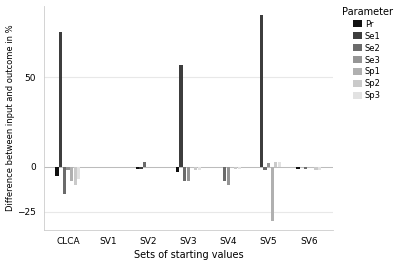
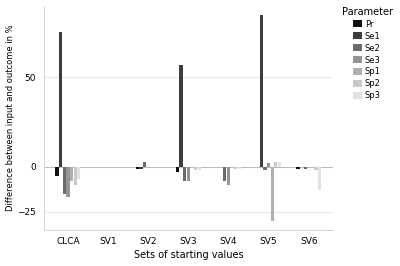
Se3/CLCA: -2 -> -17
Sp3/SV6: -2 -> -13
